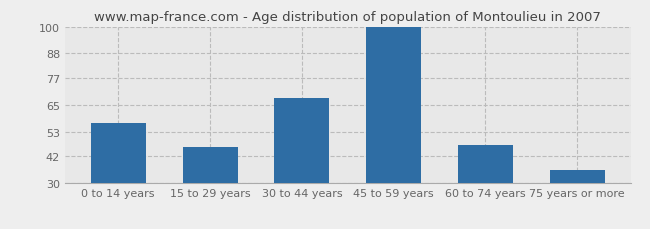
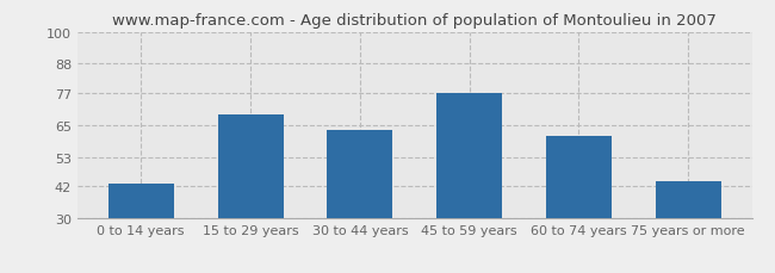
0 to 14 years: 57 -> 43
15 to 29 years: 46 -> 69
30 to 44 years: 68 -> 63
45 to 59 years: 100 -> 77
60 to 74 years: 47 -> 61
75 years or more: 36 -> 44
